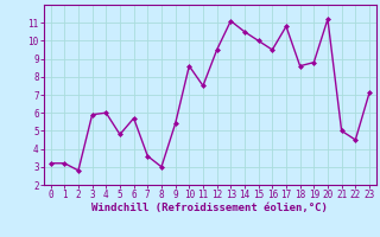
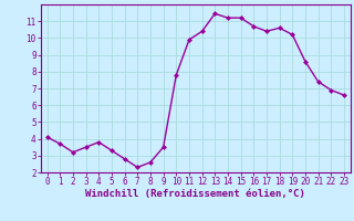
0: 3.2 -> 4.1
1: 3.2 -> 3.7
2: 2.8 -> 3.2
3: 5.9 -> 3.5
4: 6.0 -> 3.8
5: 4.8 -> 3.3
6: 5.7 -> 2.8
7: 3.6 -> 2.3
8: 3.0 -> 2.6
9: 5.4 -> 3.5
10: 8.6 -> 7.8
11: 7.5 -> 9.9
12: 9.5 -> 10.4
13: 11.1 -> 11.4
14: 10.5 -> 11.2
15: 10.0 -> 11.2
16: 9.5 -> 10.7
17: 10.8 -> 10.4
18: 8.6 -> 10.6
19: 8.8 -> 10.2
20: 11.2 -> 8.6
21: 5.0 -> 7.4
22: 4.5 -> 6.9
23: 7.1 -> 6.6
